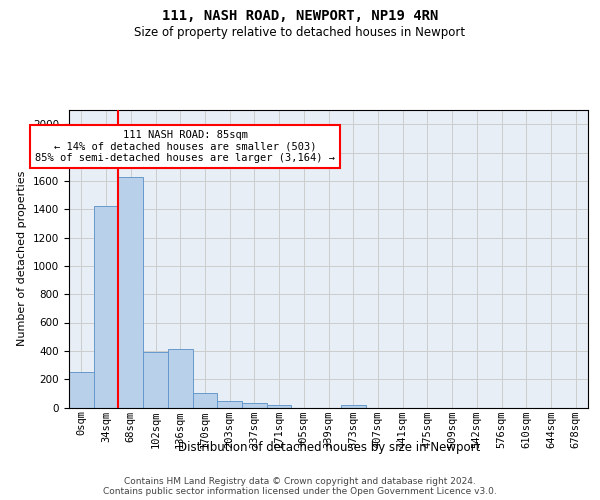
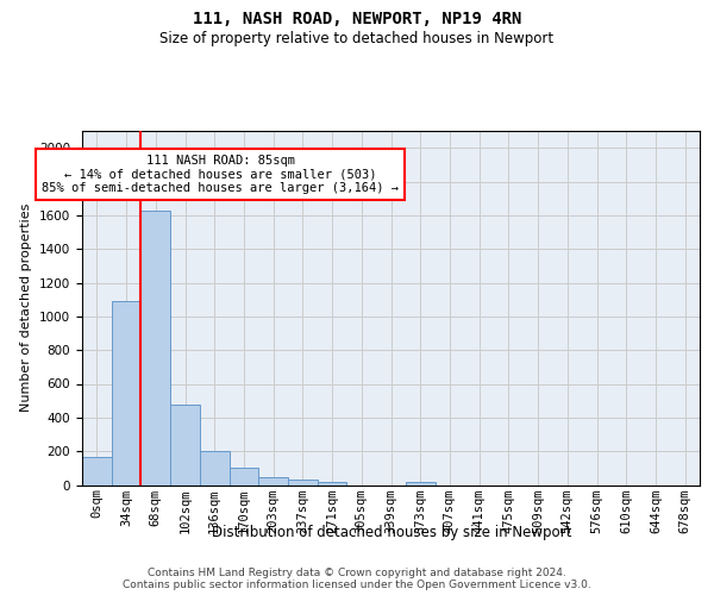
0sqm: 250 -> 160
34sqm: 1420 -> 1090
102sqm: 390 -> 480
136sqm: 410 -> 200
